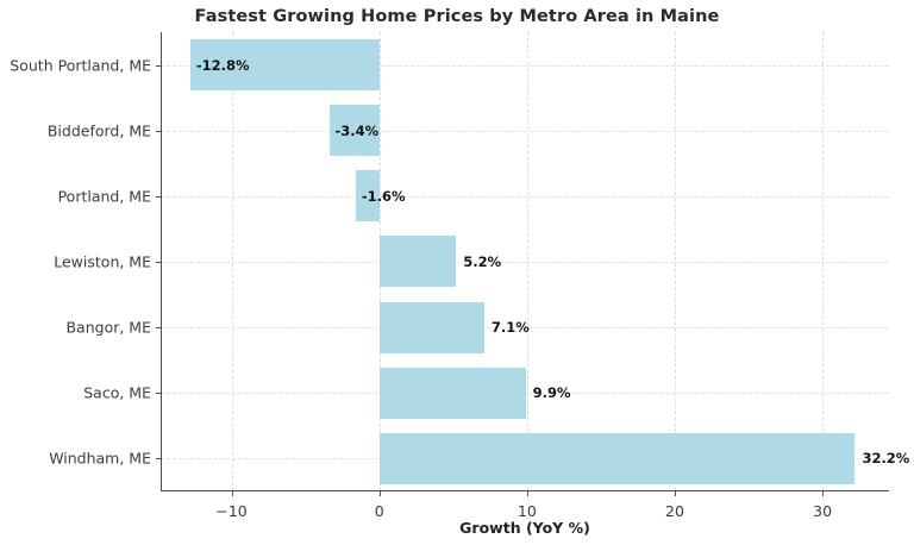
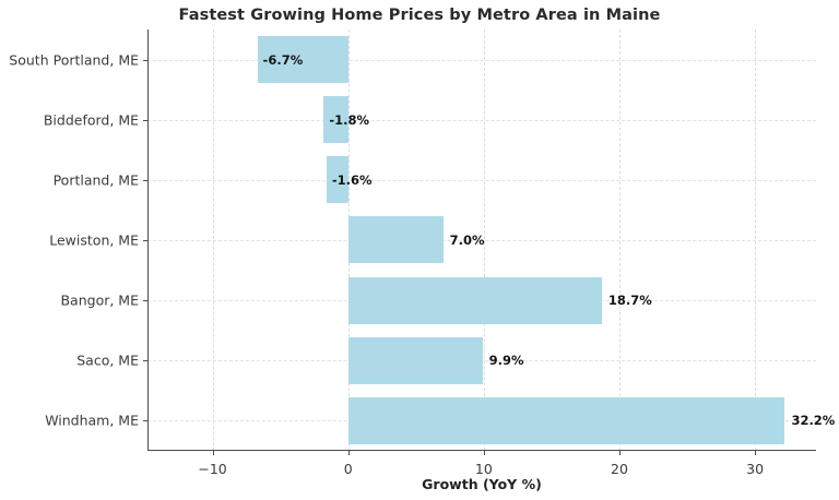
South Portland, ME: -12.8% -> -6.7%
Biddeford, ME: -3.4% -> -1.8%
Lewiston, ME: 5.2% -> 7.0%
Bangor, ME: 7.1% -> 18.7%
